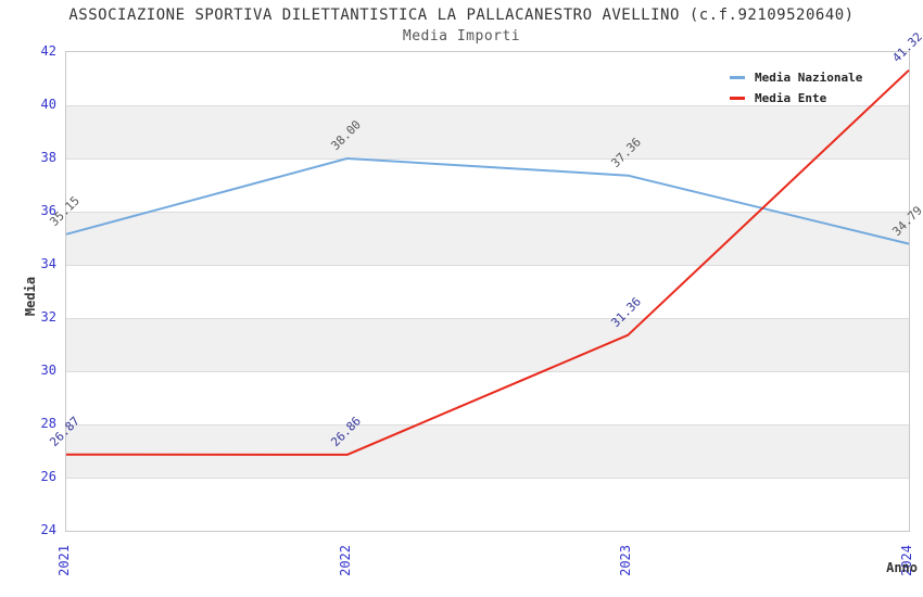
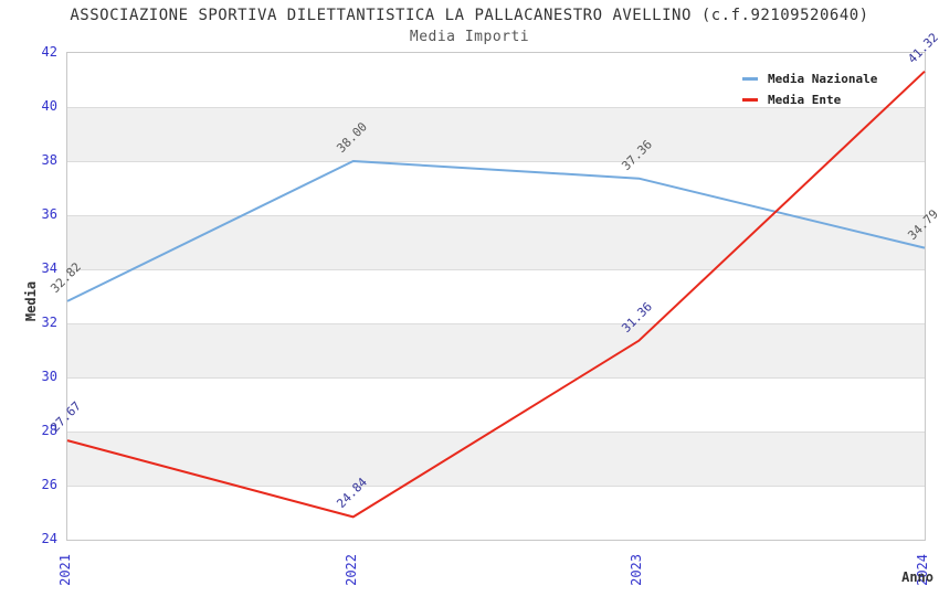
Media Nazionale/2021: 35.15 -> 32.82
Media Ente/2021: 26.87 -> 27.67
Media Ente/2022: 26.86 -> 24.84
